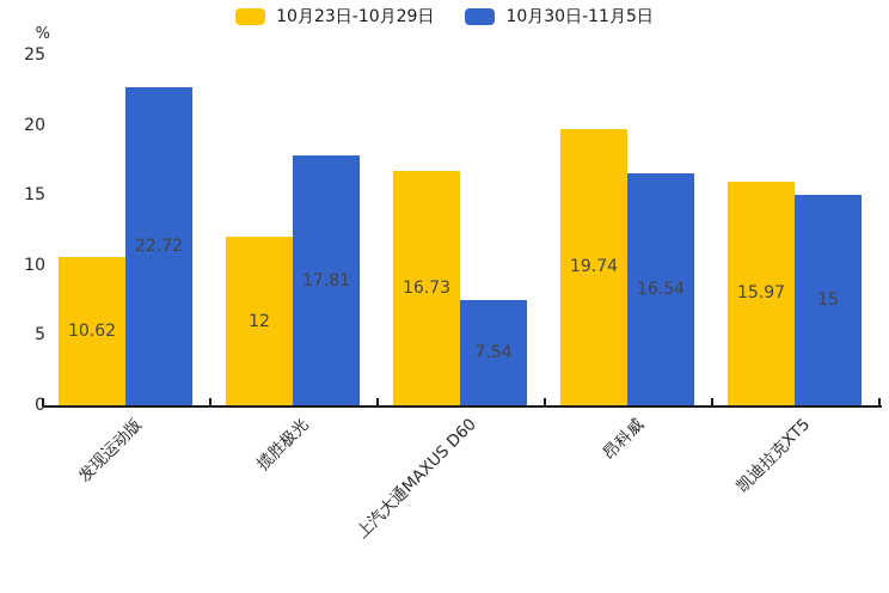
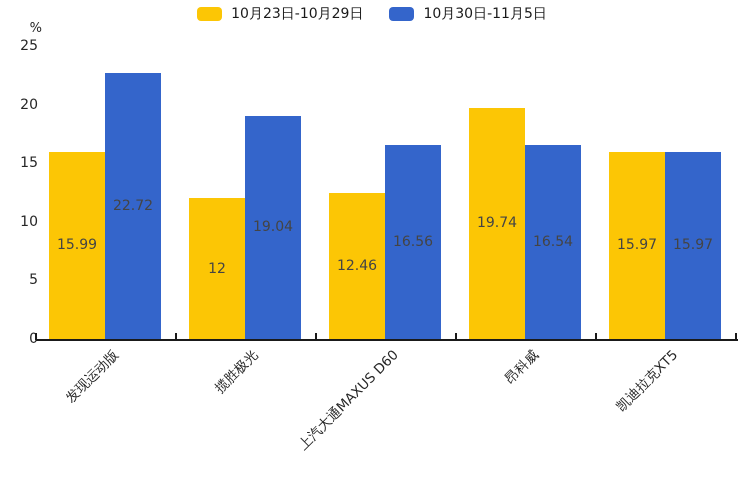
10月23日-10月29日/发现运动版: 10.62 -> 15.99
10月30日-11月5日/揽胜极光: 17.81 -> 19.04
10月23日-10月29日/上汽大通MAXUS D60: 16.73 -> 12.46
10月30日-11月5日/上汽大通MAXUS D60: 7.54 -> 16.56
10月30日-11月5日/凯迪拉克XT5: 15 -> 15.97
